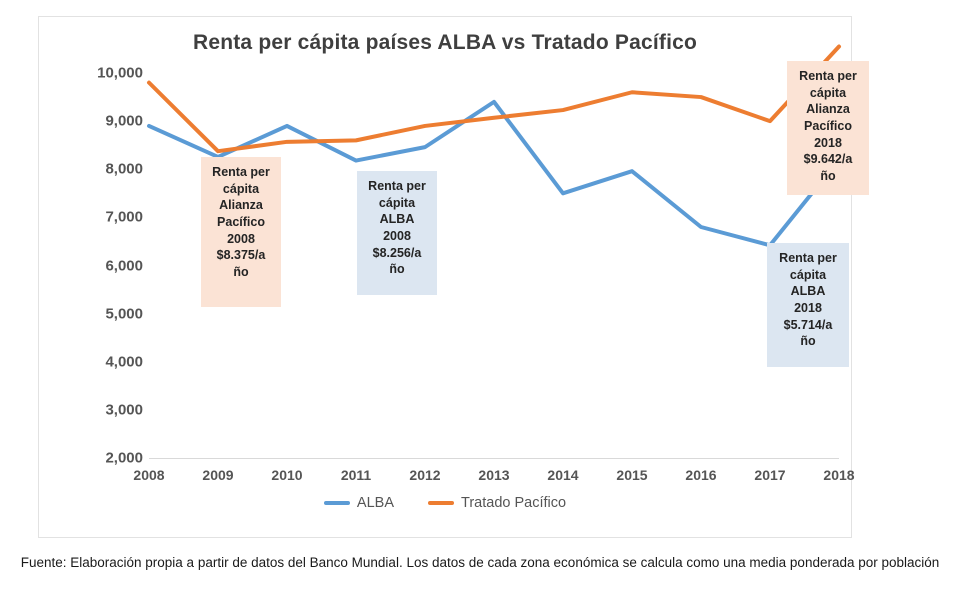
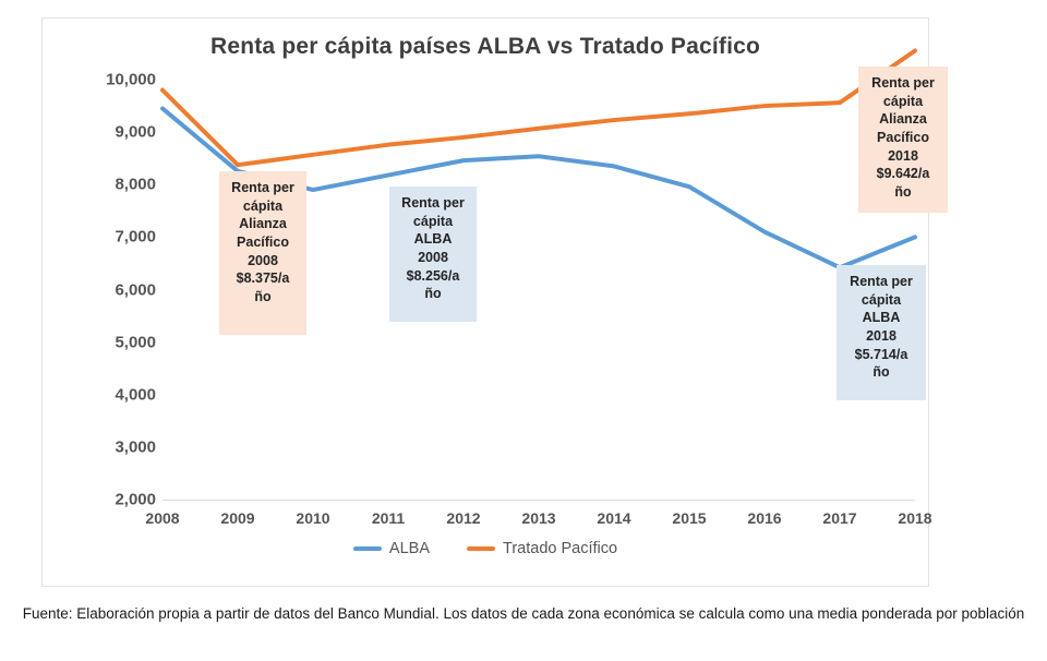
ALBA/2008: 8900 -> 9400
ALBA/2010: 8900 -> 7900
Tratado Pacífico/2011: 8600 -> 8800
ALBA/2013: 9400 -> 8500
ALBA/2014: 7500 -> 8400
Tratado Pacífico/2015: 9600 -> 9400
ALBA/2016: 6800 -> 7100
Tratado Pacífico/2017: 9000 -> 9600
ALBA/2018: 8200 -> 7000
